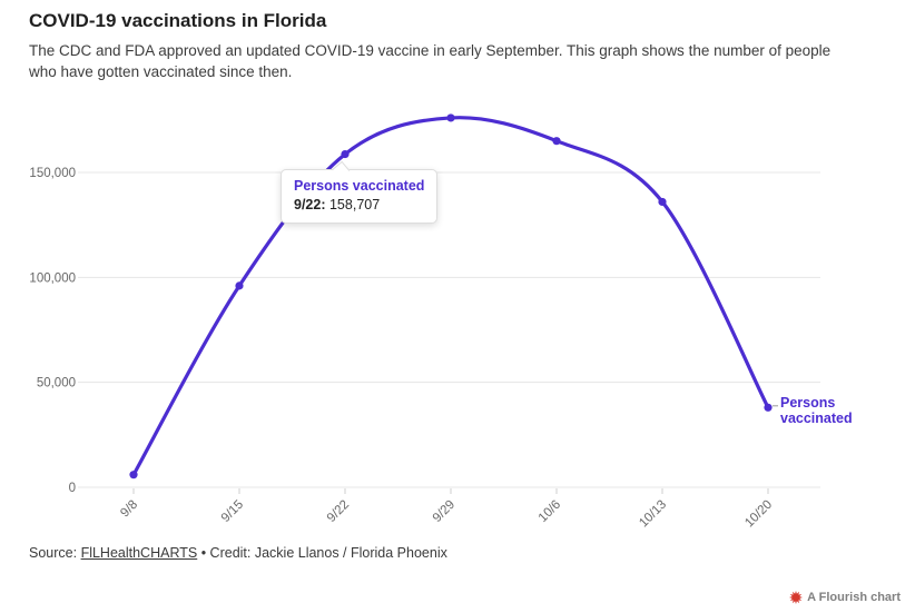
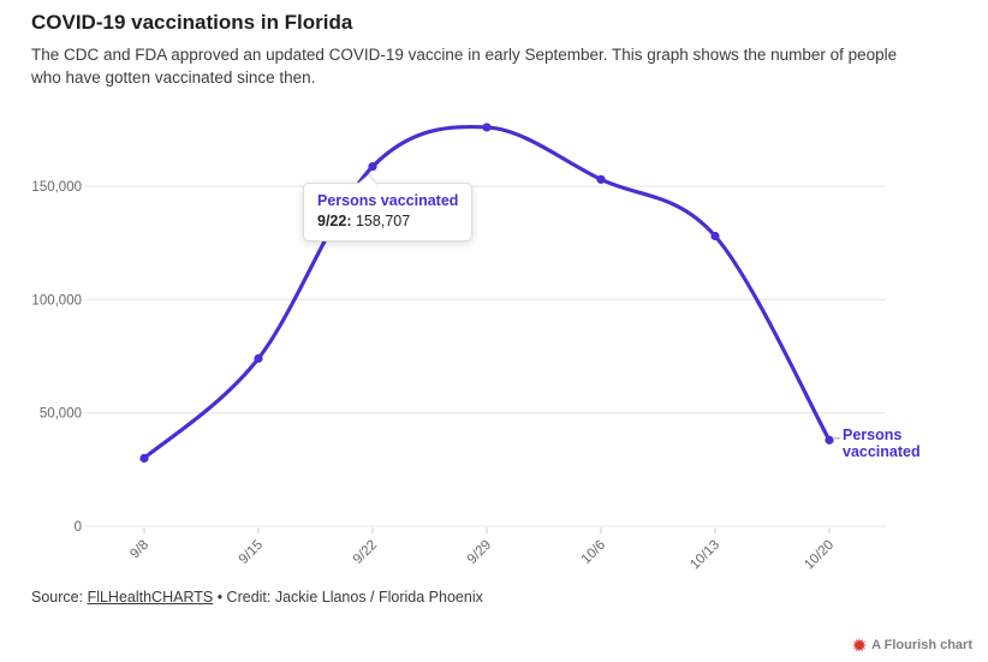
9/8: 6000 -> 30000
9/15: 96000 -> 74000
10/6: 165000 -> 153000
10/13: 136000 -> 128000
